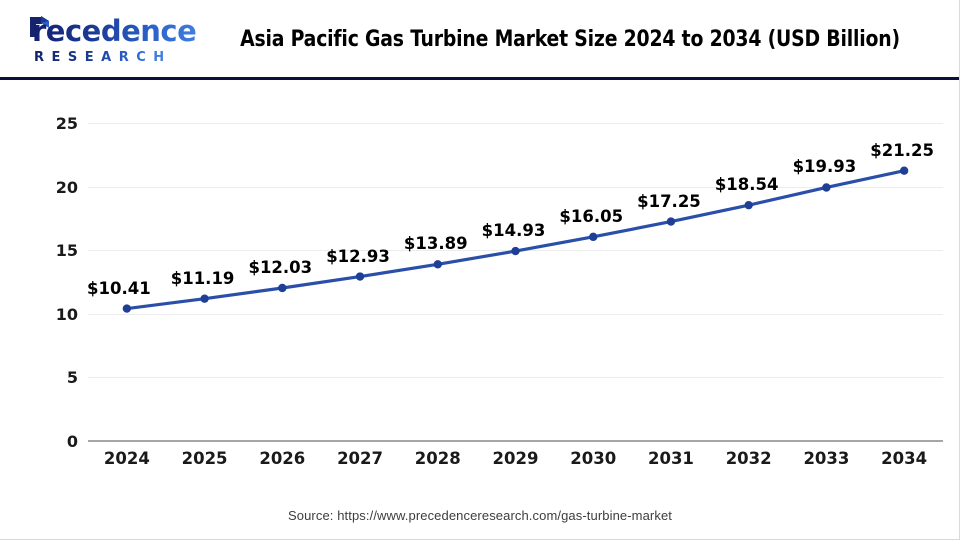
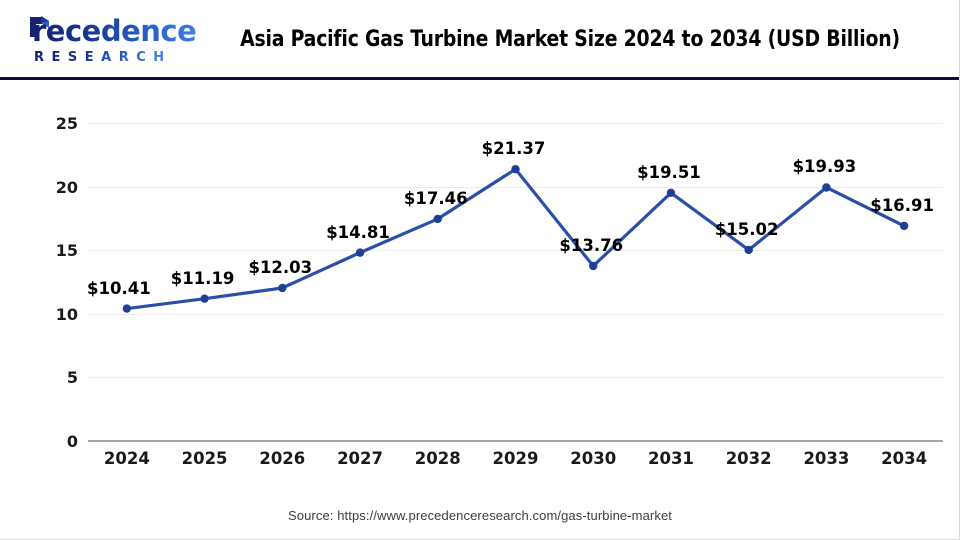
2027: $12.93 -> $14.81
2028: $13.89 -> $17.46
2029: $14.93 -> $21.37
2030: $16.05 -> $13.76
2031: $17.25 -> $19.51
2032: $18.54 -> $15.02
2034: $21.25 -> $16.91
